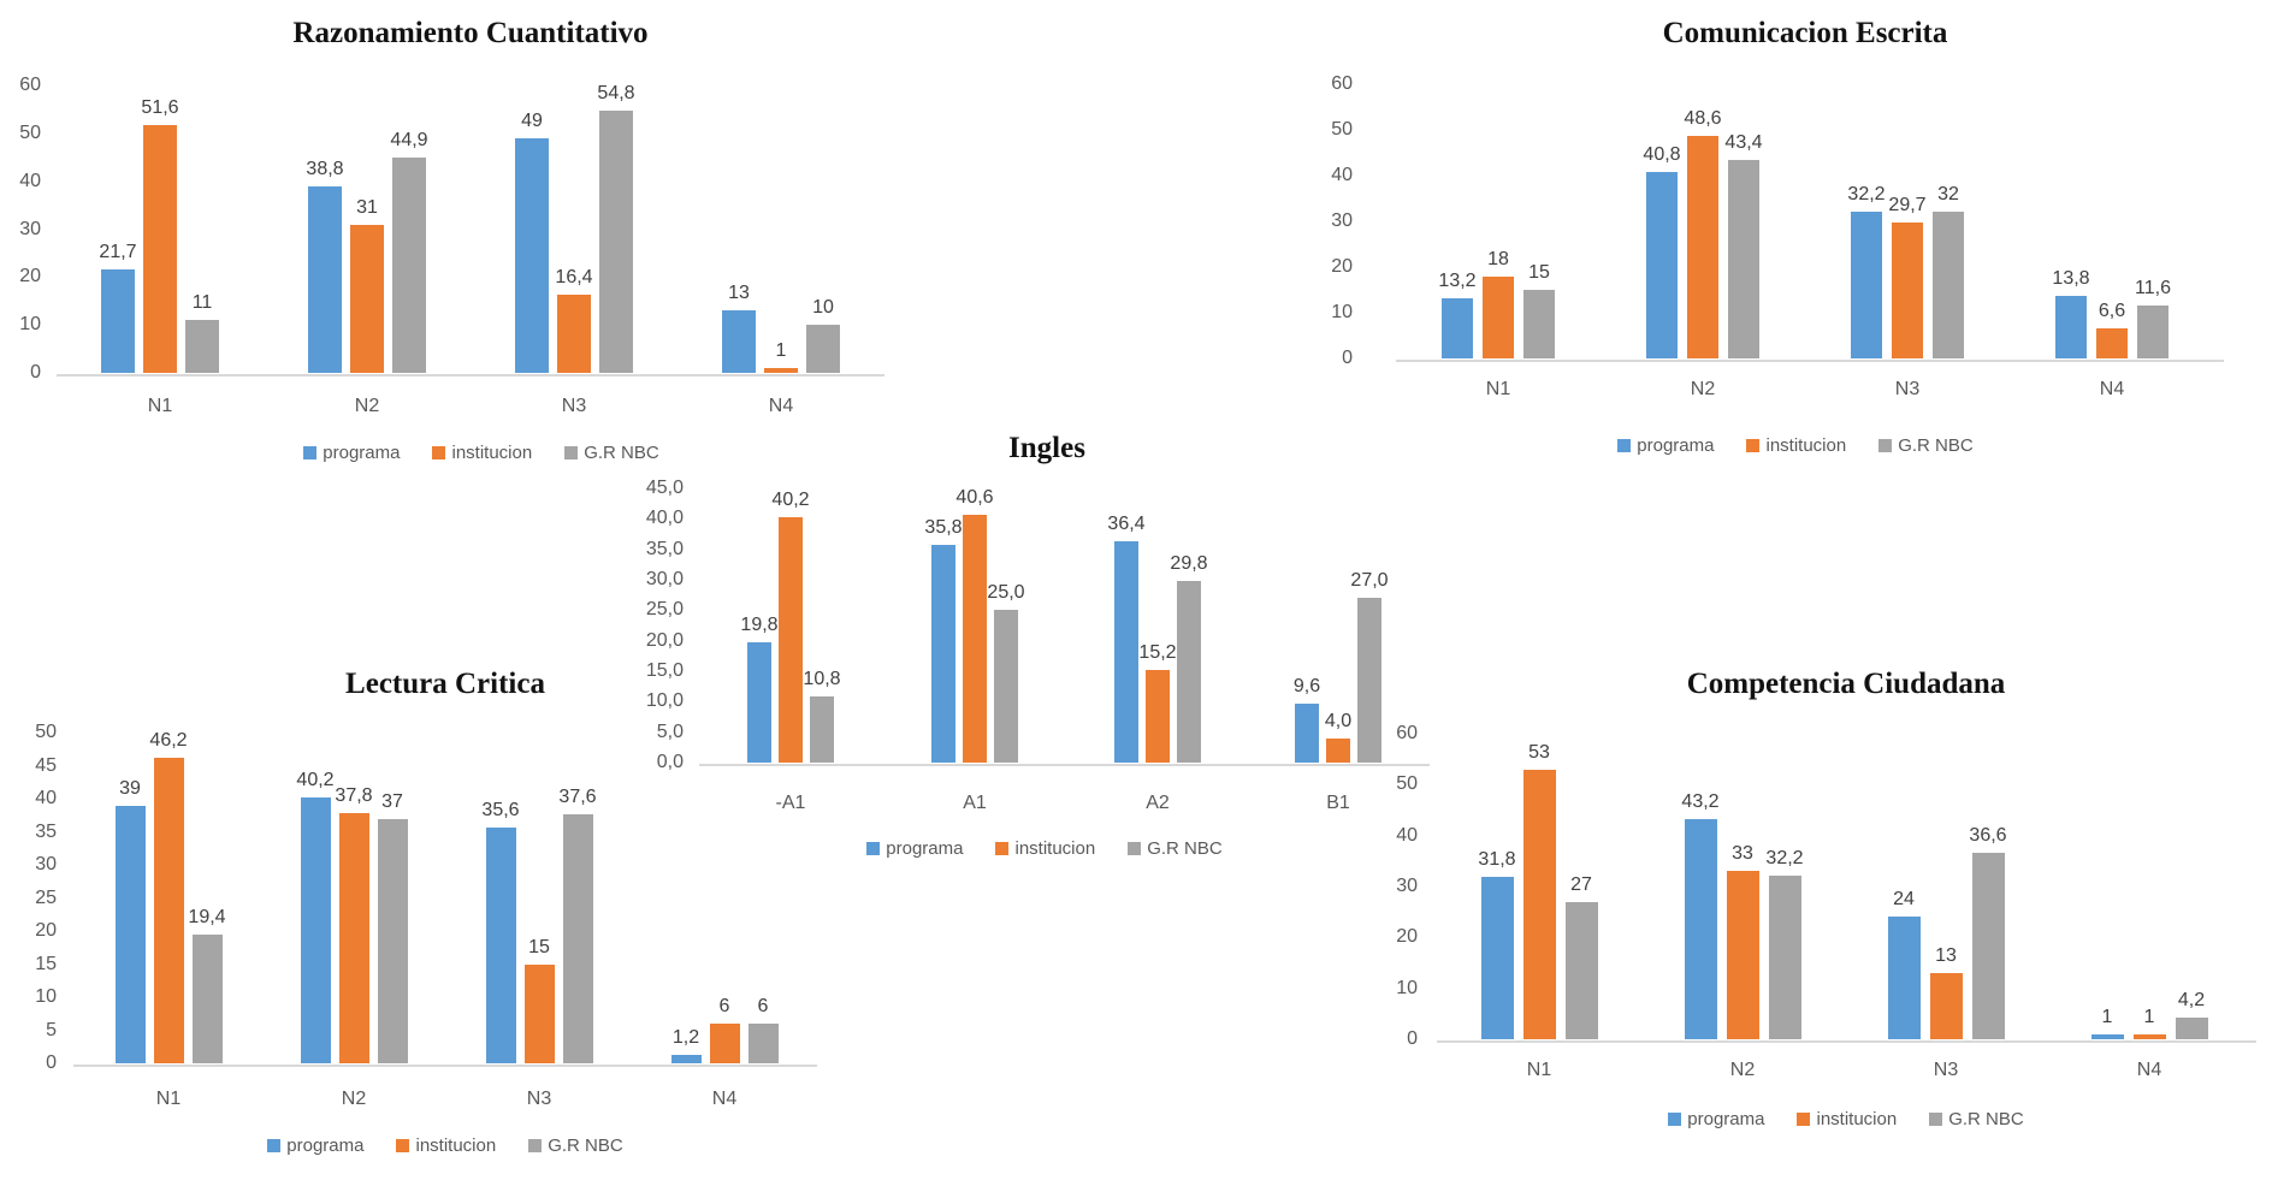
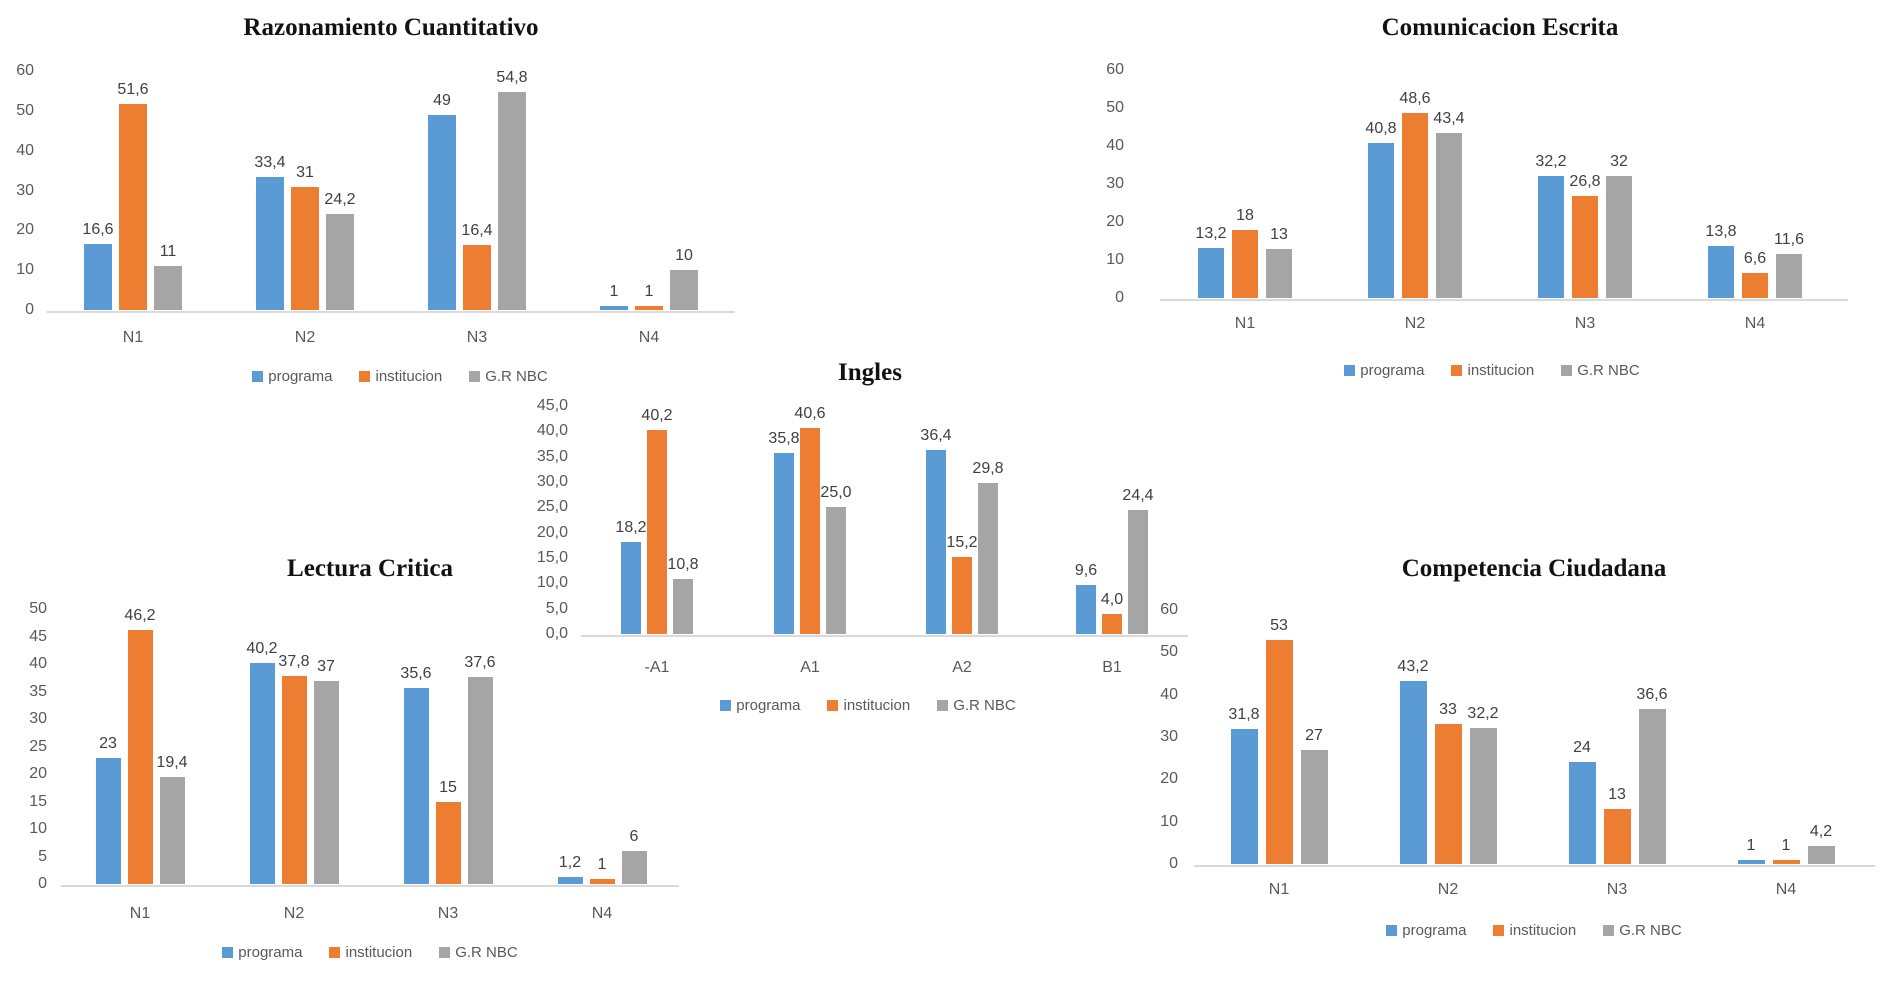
Razonamiento Cuantitativo/programa/N1: 21,7 -> 16,6
Razonamiento Cuantitativo/programa/N2: 38,8 -> 33,4
Razonamiento Cuantitativo/G.R NBC/N2: 44,9 -> 24,2
Razonamiento Cuantitativo/programa/N4: 13 -> 1
Comunicacion Escrita/G.R NBC/N1: 15 -> 13
Comunicacion Escrita/institucion/N3: 29,7 -> 26,8
Ingles/programa/-A1: 19,8 -> 18,2
Ingles/G.R NBC/B1: 27,0 -> 24,4
Lectura Critica/programa/N1: 39 -> 23
Lectura Critica/institucion/N4: 6 -> 1
